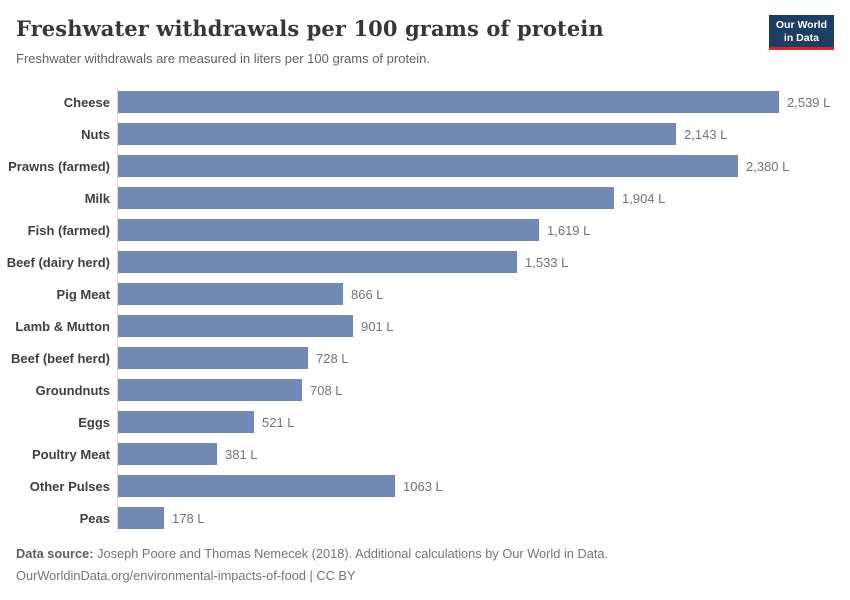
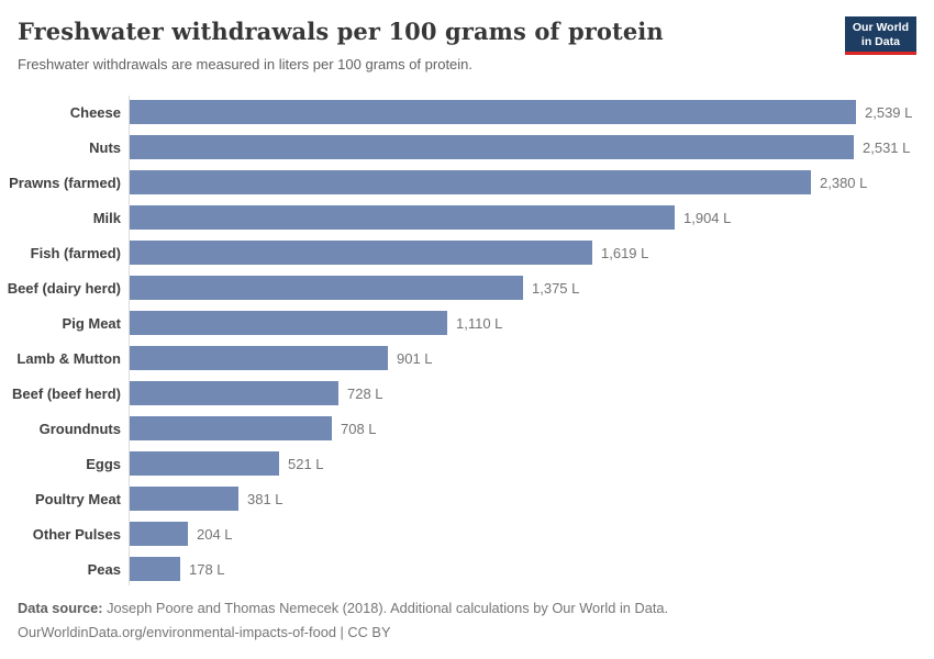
Nuts: 2,143 -> 2,531
Beef (dairy herd): 1,533 -> 1,375
Pig Meat: 866 -> 1,110
Other Pulses: 1063 -> 204
